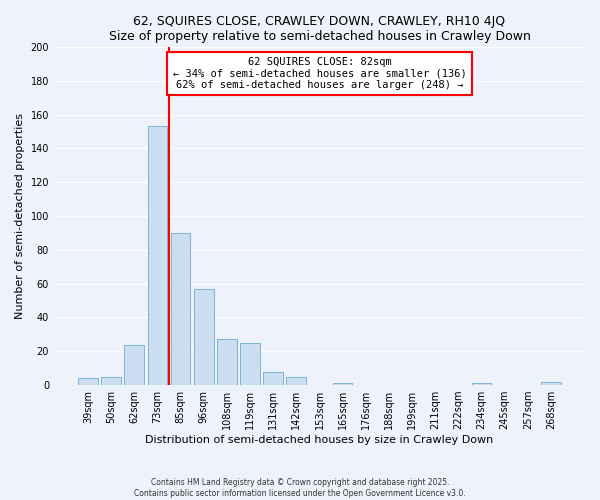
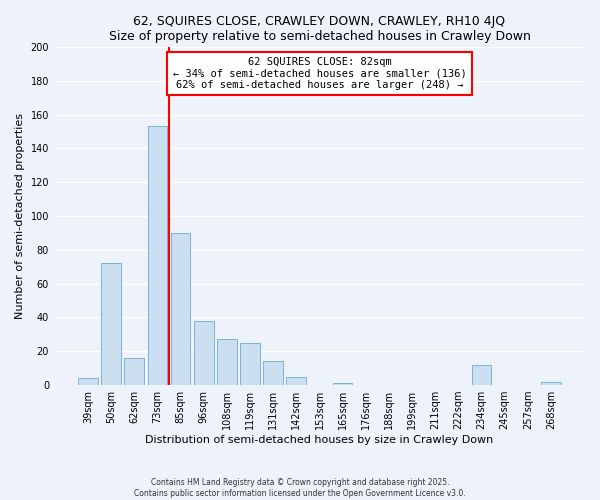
50sqm: 5 -> 72
62sqm: 24 -> 16
96sqm: 57 -> 38
131sqm: 8 -> 14
234sqm: 1 -> 12
